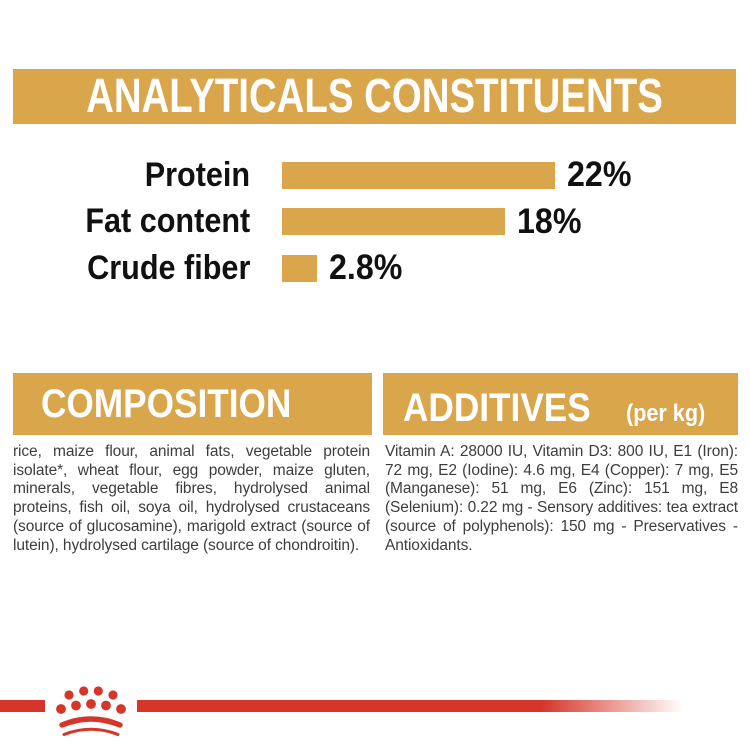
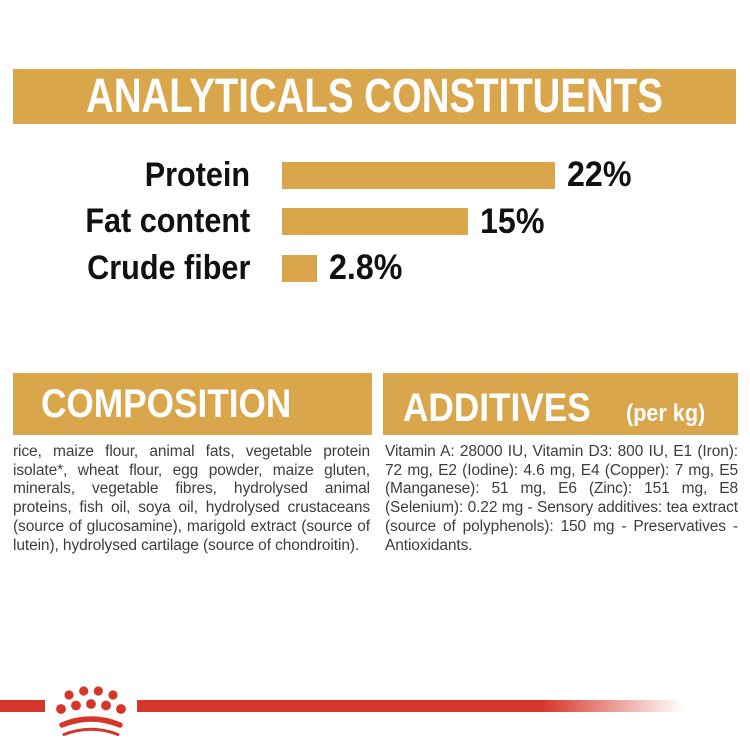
Fat content: 18% -> 15%
